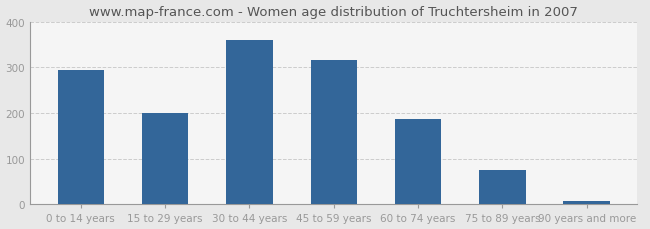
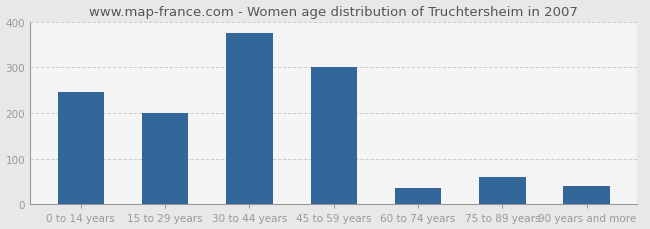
0 to 14 years: 293 -> 245
30 to 44 years: 360 -> 375
45 to 59 years: 315 -> 300
60 to 74 years: 186 -> 35
75 to 89 years: 75 -> 60
90 years and more: 8 -> 40
